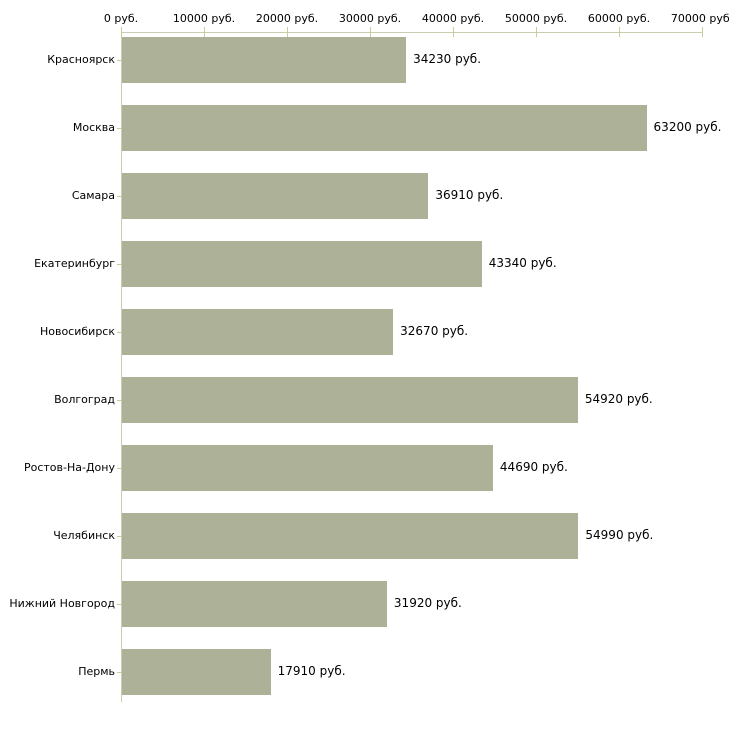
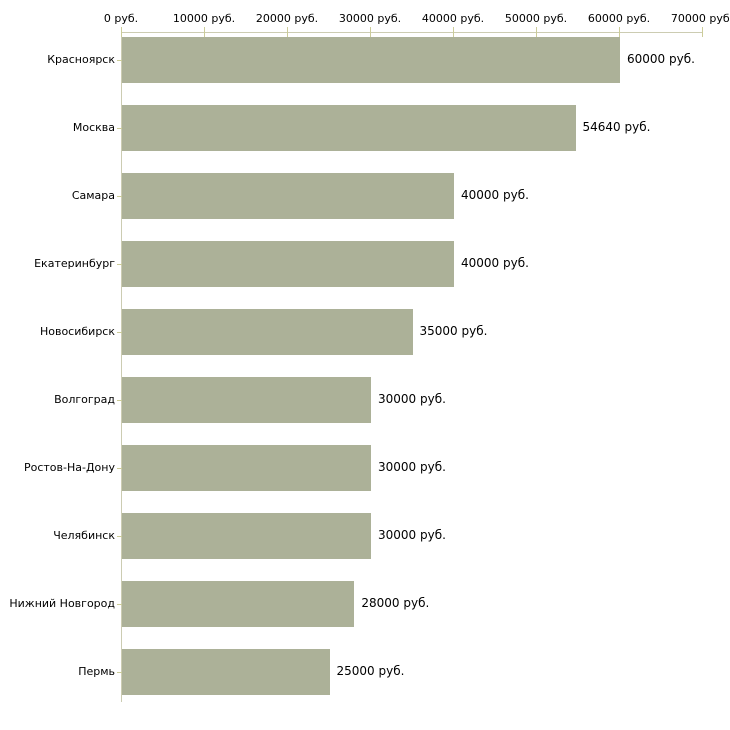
Красноярск: 34230 -> 60000
Москва: 63200 -> 54640
Самара: 36910 -> 40000
Екатеринбург: 43340 -> 40000
Новосибирск: 32670 -> 35000
Волгоград: 54920 -> 30000
Ростов-На-Дону: 44690 -> 30000
Челябинск: 54990 -> 30000
Нижний Новгород: 31920 -> 28000
Пермь: 17910 -> 25000
